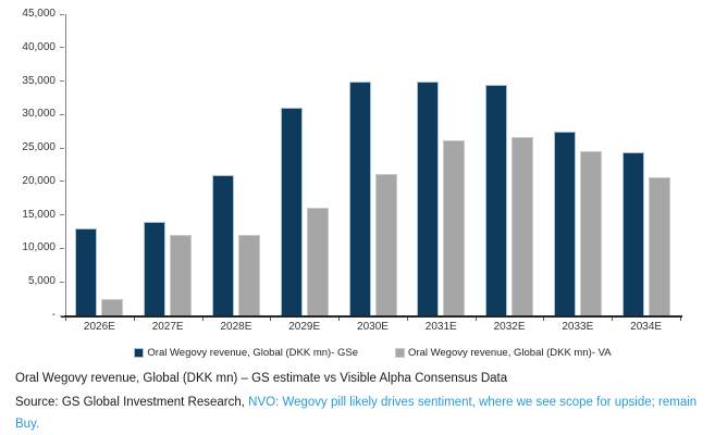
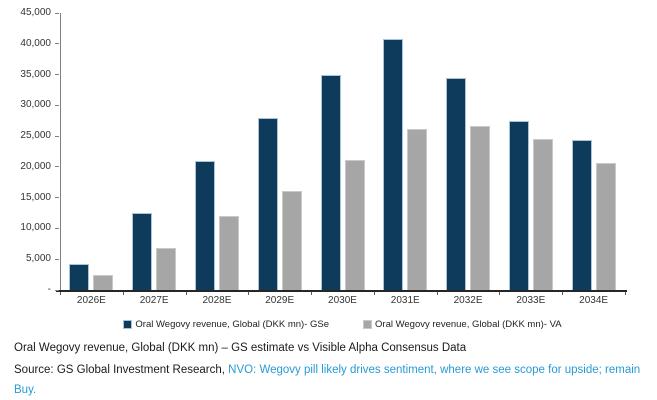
Oral Wegovy revenue, Global (DKK mn)- GSe/2026E: 13000 -> 4000
Oral Wegovy revenue, Global (DKK mn)- GSe/2027E: 14000 -> 12000
Oral Wegovy revenue, Global (DKK mn)- VA/2027E: 12000 -> 7000
Oral Wegovy revenue, Global (DKK mn)- GSe/2029E: 31000 -> 28000
Oral Wegovy revenue, Global (DKK mn)- GSe/2031E: 35000 -> 41000
